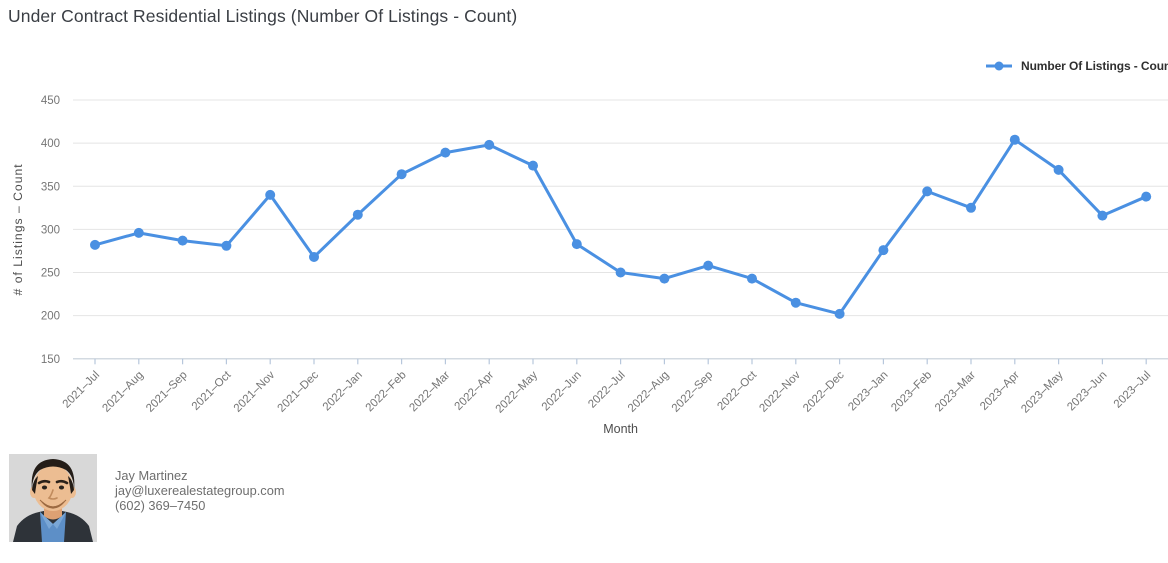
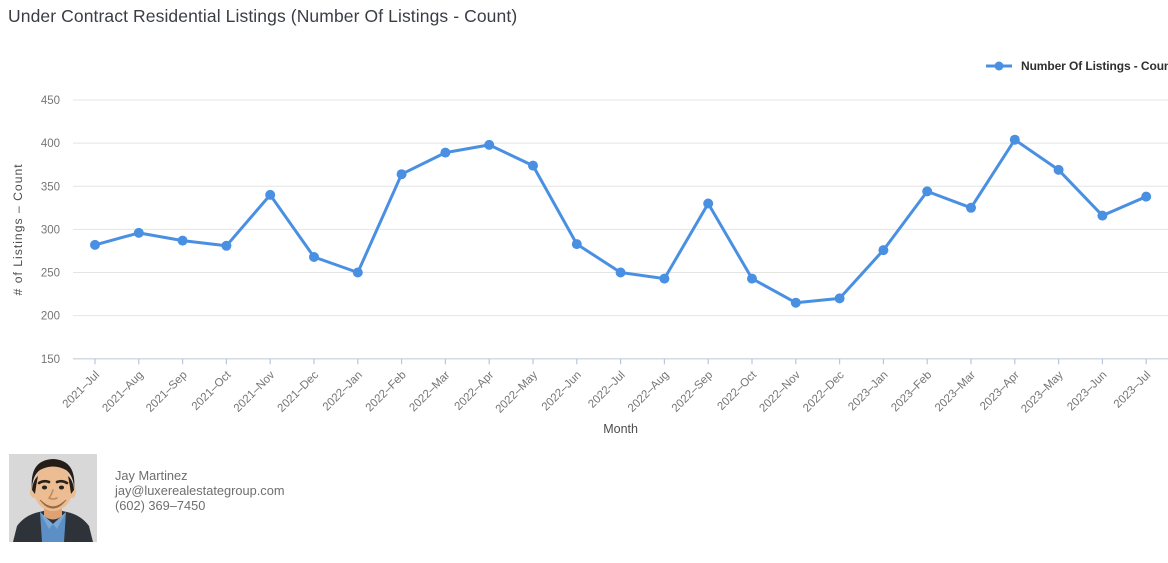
2022–Jan: 320 -> 250
2022–Sep: 260 -> 330
2022–Dec: 200 -> 220
